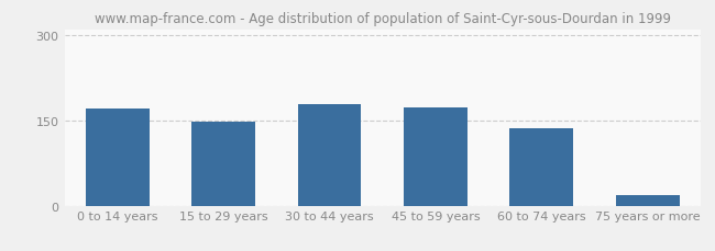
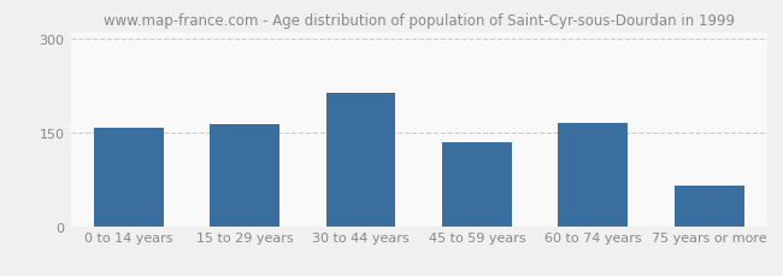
0 to 14 years: 170 -> 158
15 to 29 years: 148 -> 162
30 to 44 years: 179 -> 212
45 to 59 years: 173 -> 134
60 to 74 years: 135 -> 164
75 years or more: 19 -> 64
